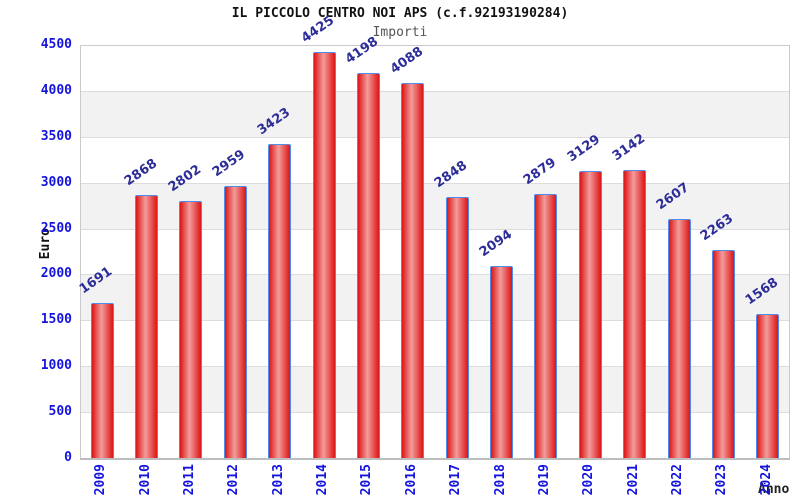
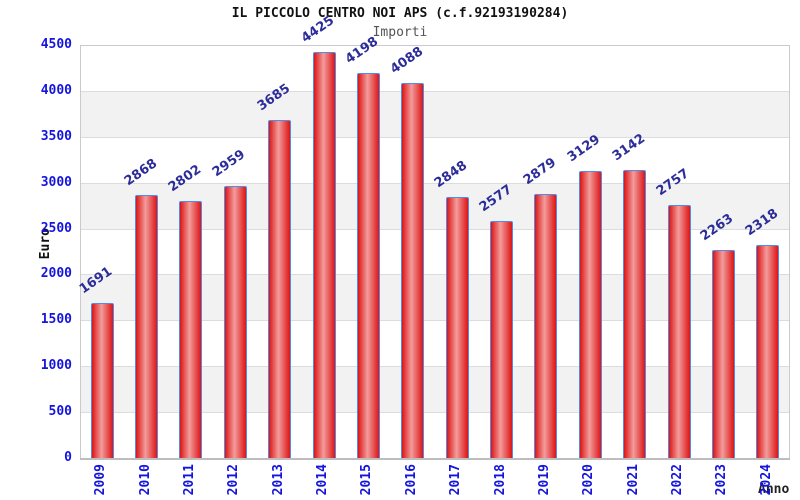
2013: 3423 -> 3685
2018: 2094 -> 2577
2022: 2607 -> 2757
2024: 1568 -> 2318
